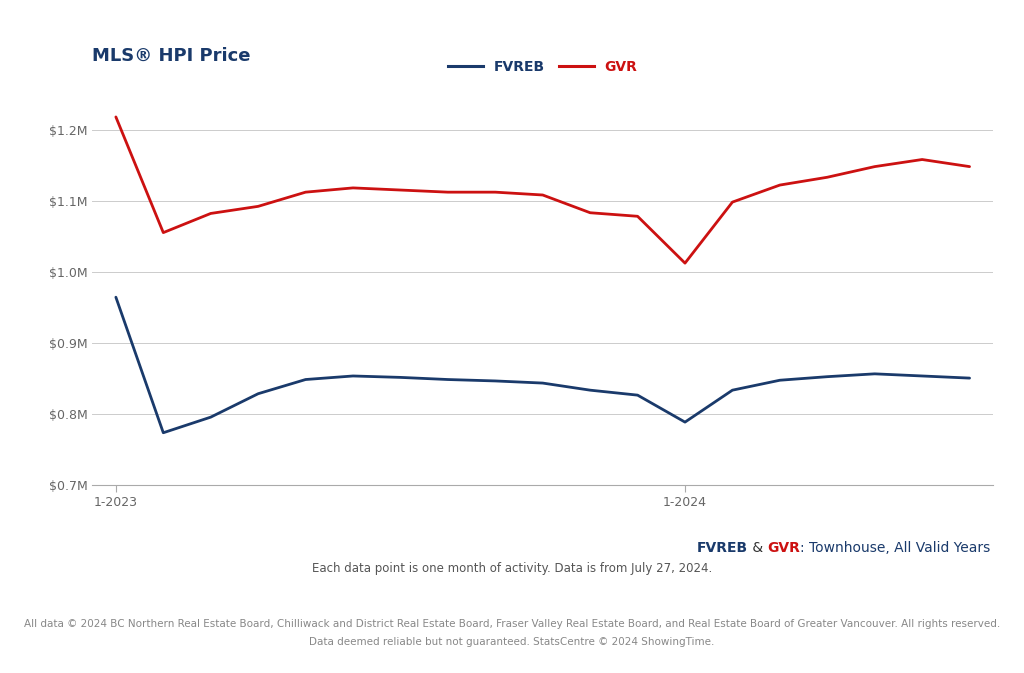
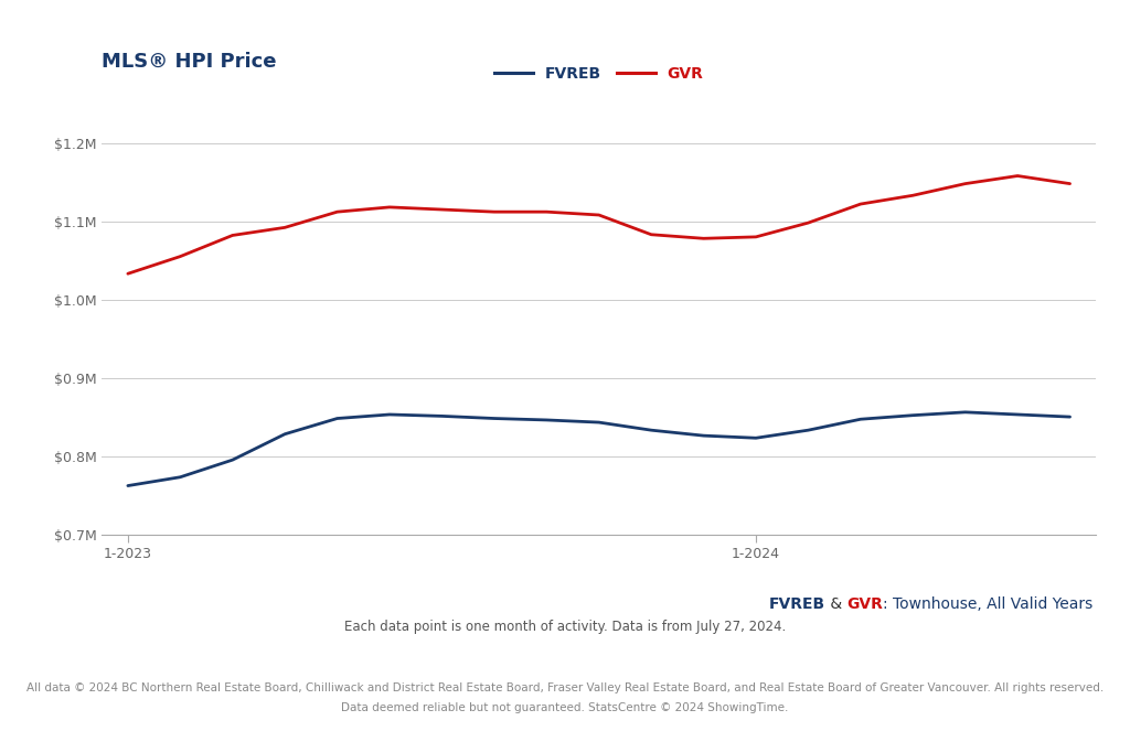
GVR/1-2023: $1.218M -> $1.033M
FVREB/1-2023: $0.964M -> $0.762M
GVR/1-2024: $1.012M -> $1.080M
FVREB/1-2024: $0.788M -> $0.823M
